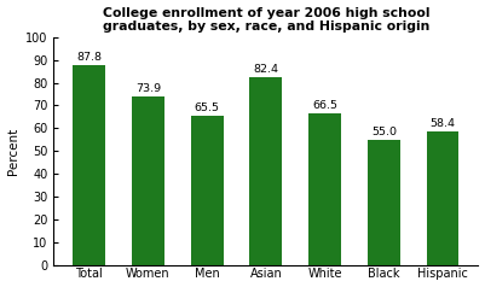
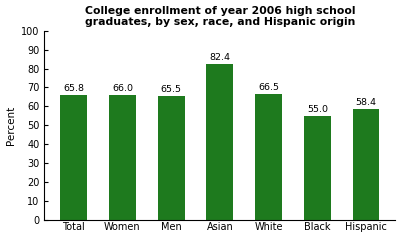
Total: 87.8 -> 65.8
Women: 73.9 -> 66.0
